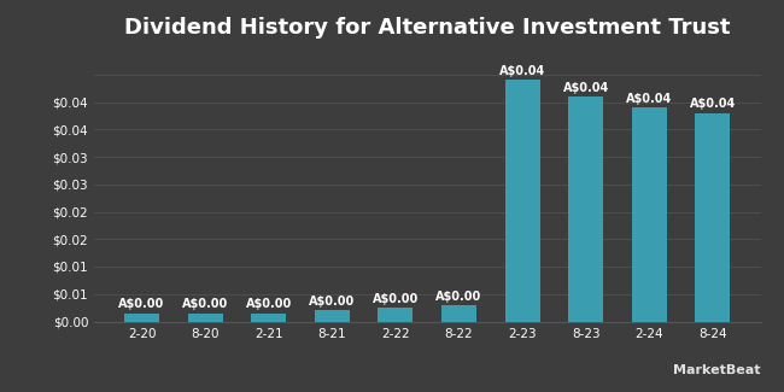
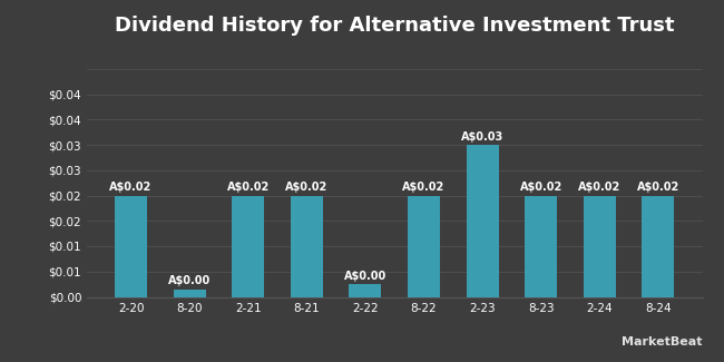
2-20: A$0.00 -> A$0.02
2-21: A$0.00 -> A$0.02
8-21: A$0.00 -> A$0.02
8-22: A$0.00 -> A$0.02
2-23: A$0.04 -> A$0.03
8-23: A$0.04 -> A$0.02
2-24: A$0.04 -> A$0.02
8-24: A$0.04 -> A$0.02
